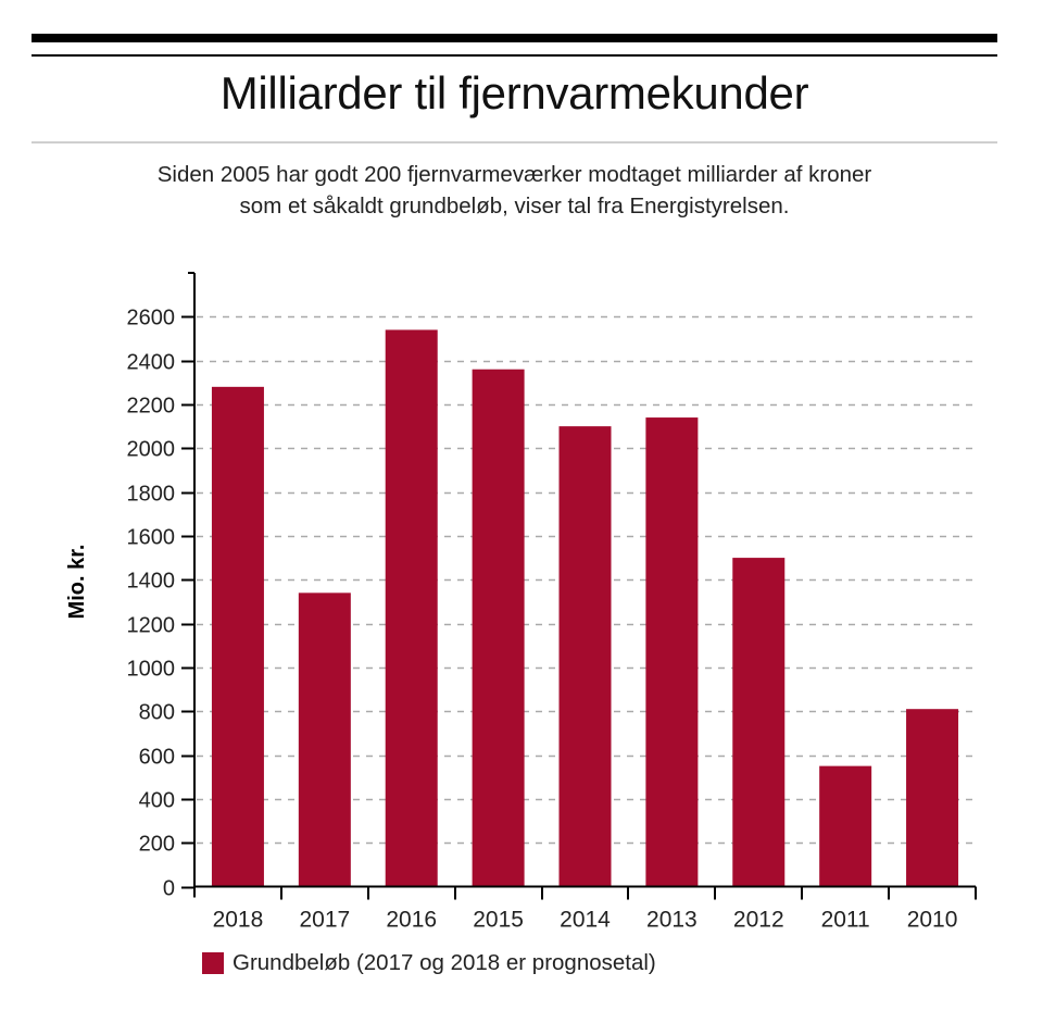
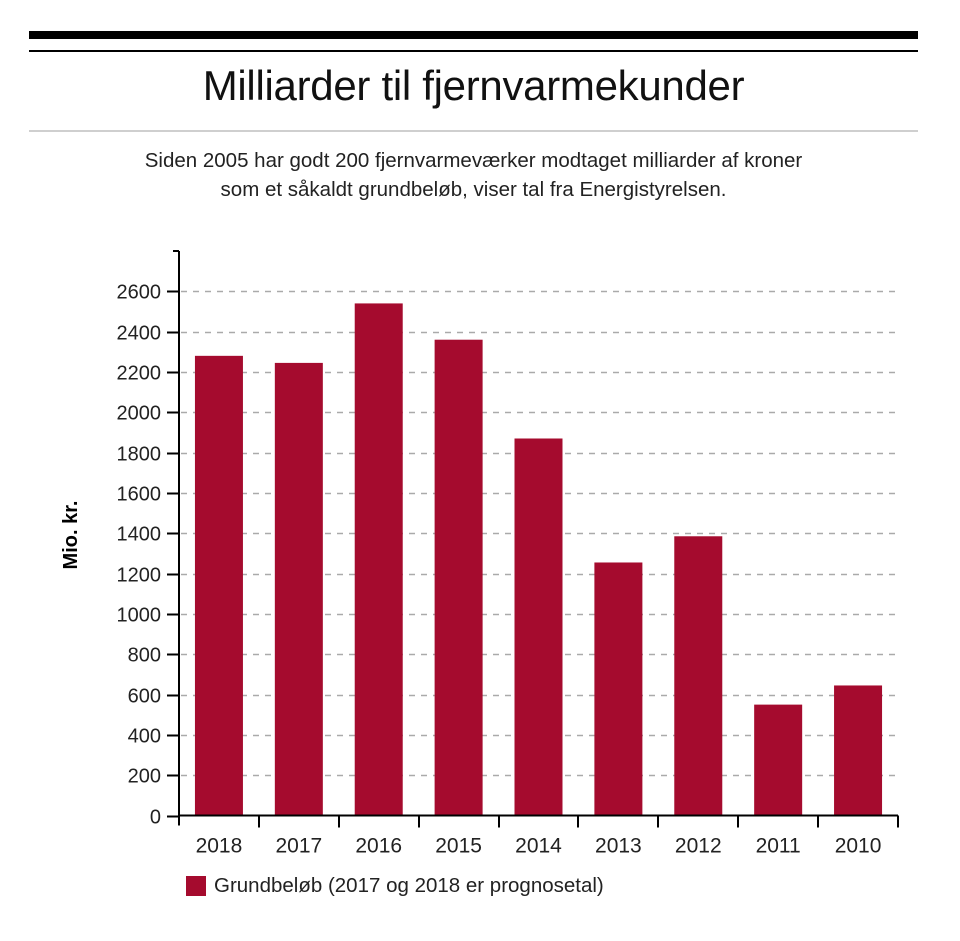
2017: 1340 -> 2240
2014: 2100 -> 1870
2013: 2140 -> 1260
2012: 1500 -> 1380
2010: 810 -> 640
